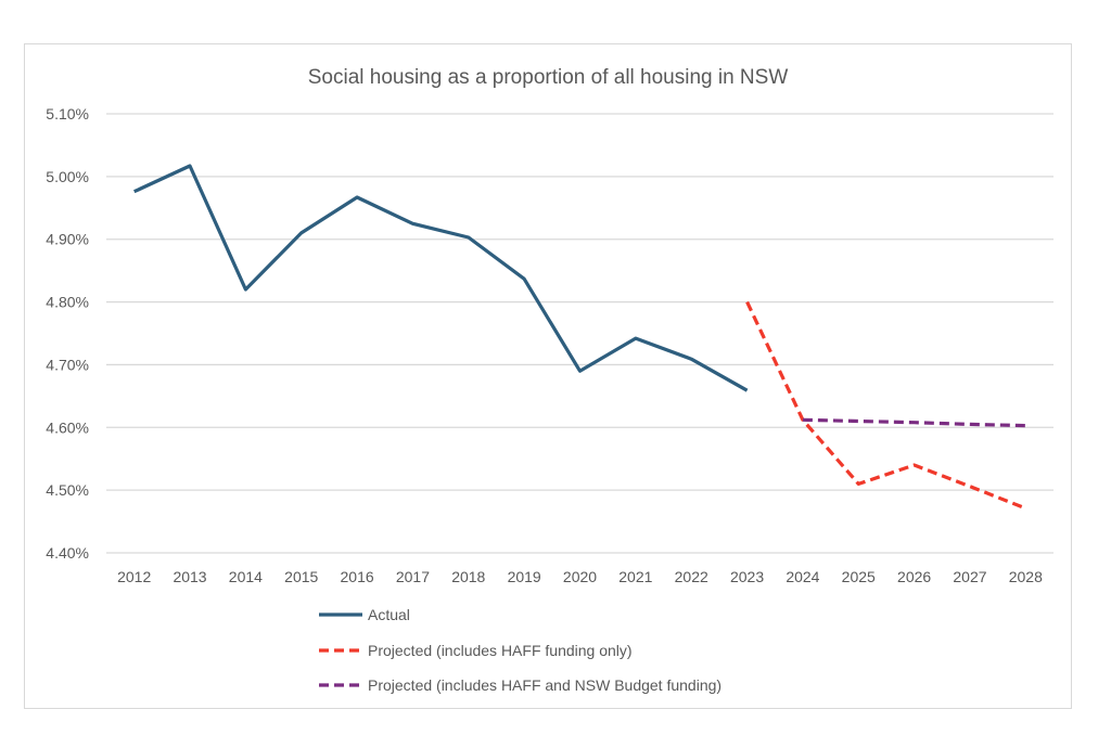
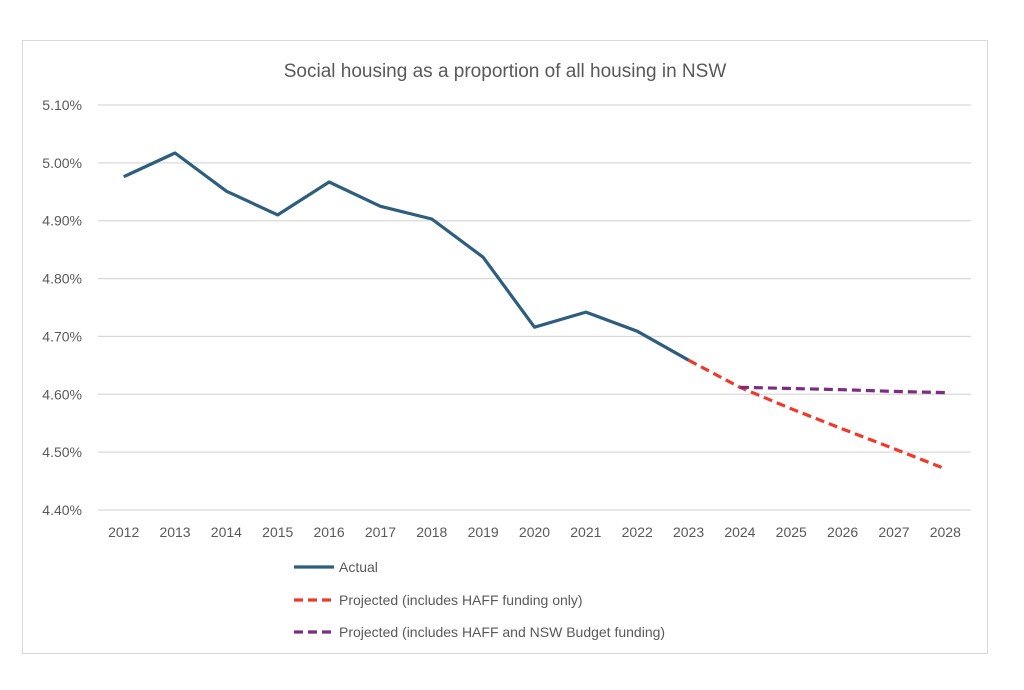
Actual/2014: 4.82% -> 4.95%
Actual/2020: 4.69% -> 4.72%
Projected (includes HAFF funding only)/2023: 4.80% -> 4.66%
Projected (includes HAFF funding only)/2025: 4.51% -> 4.58%
